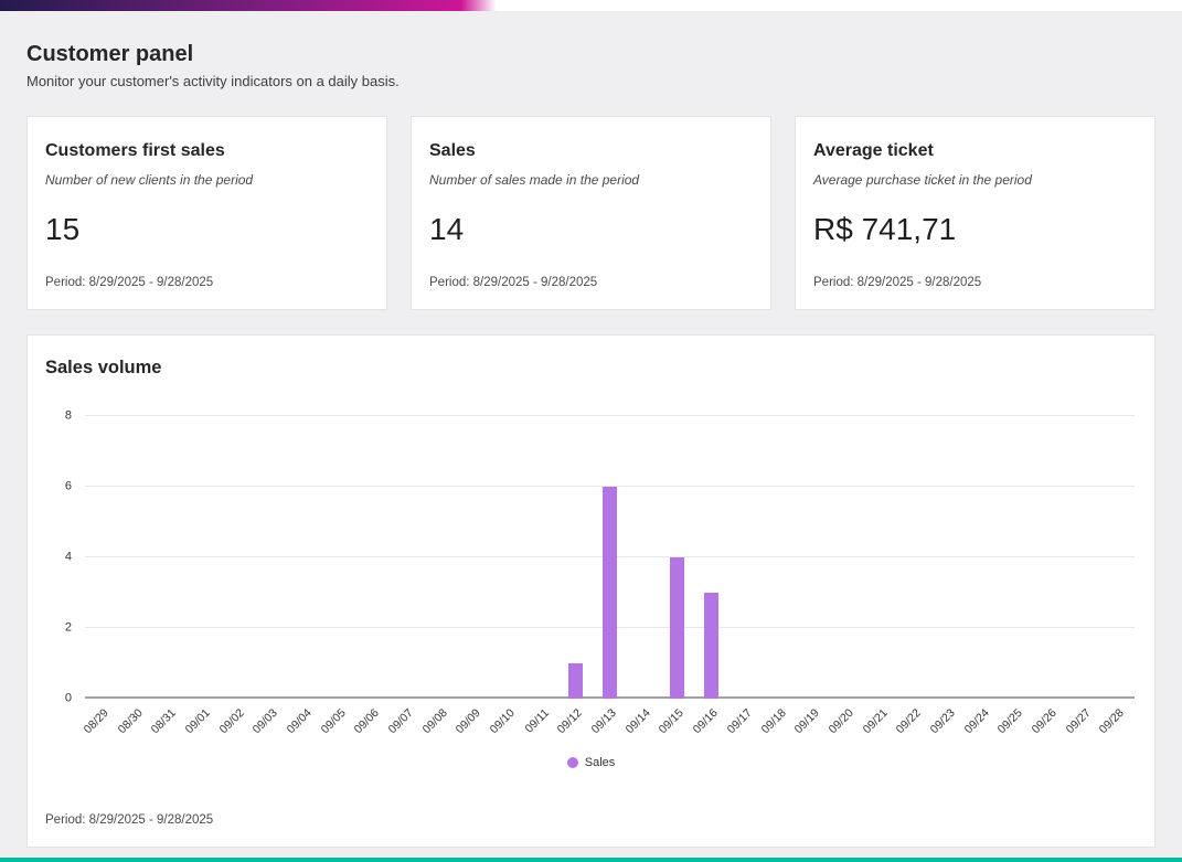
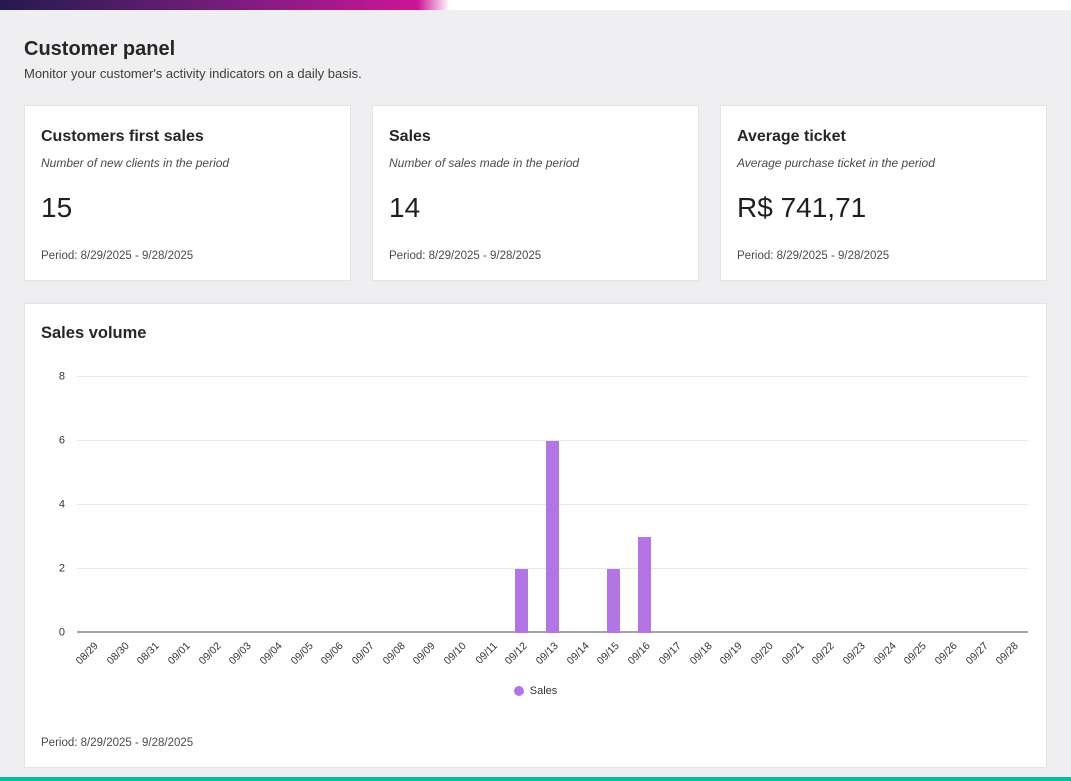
09/12: 1 -> 2
09/15: 4 -> 2
